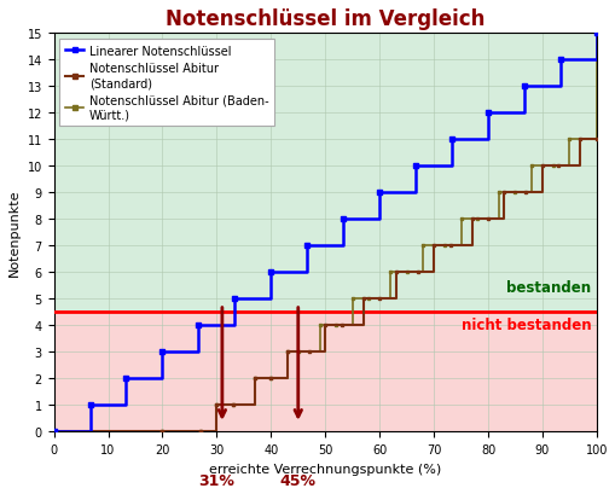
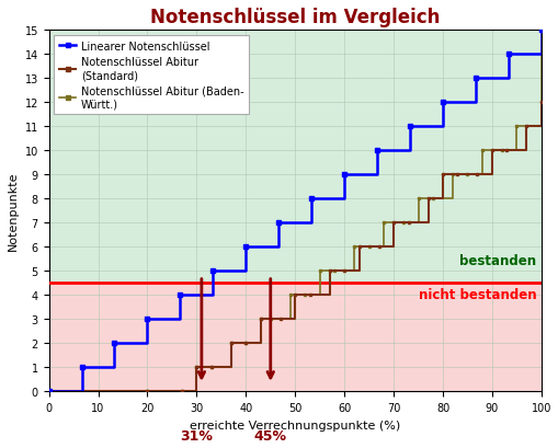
Notenschlüssel Abitur (Standard)/80: 8 -> 9
Notenschlüssel Abitur (Standard)/100: 11 -> 12
